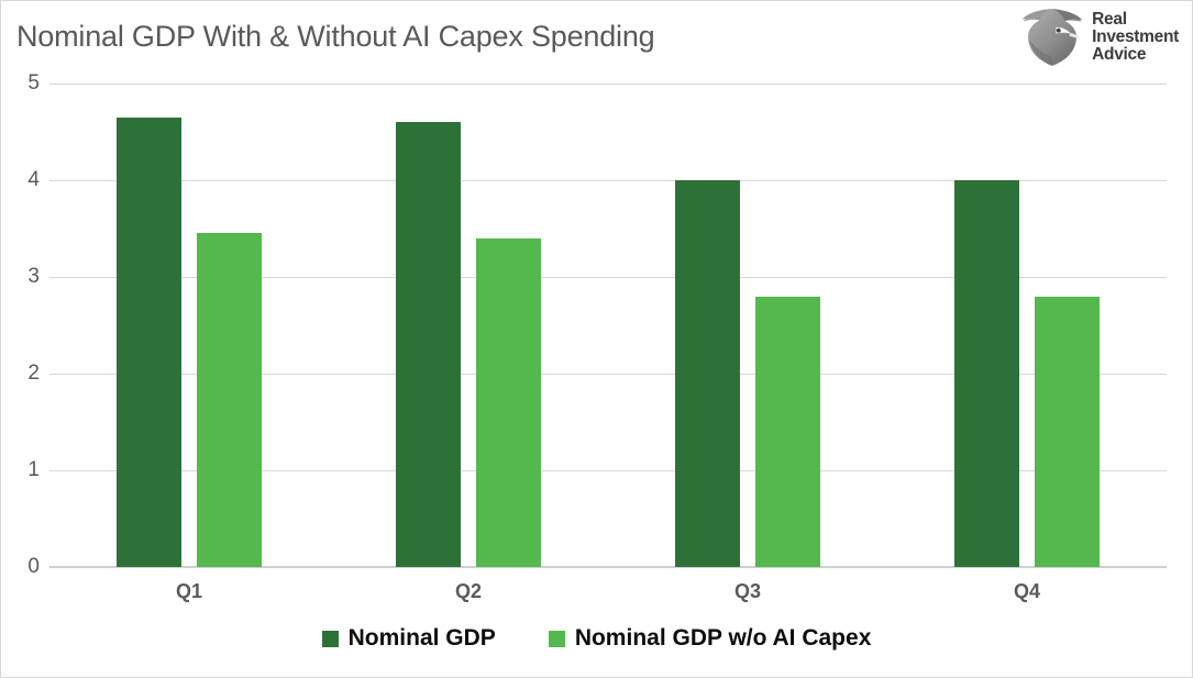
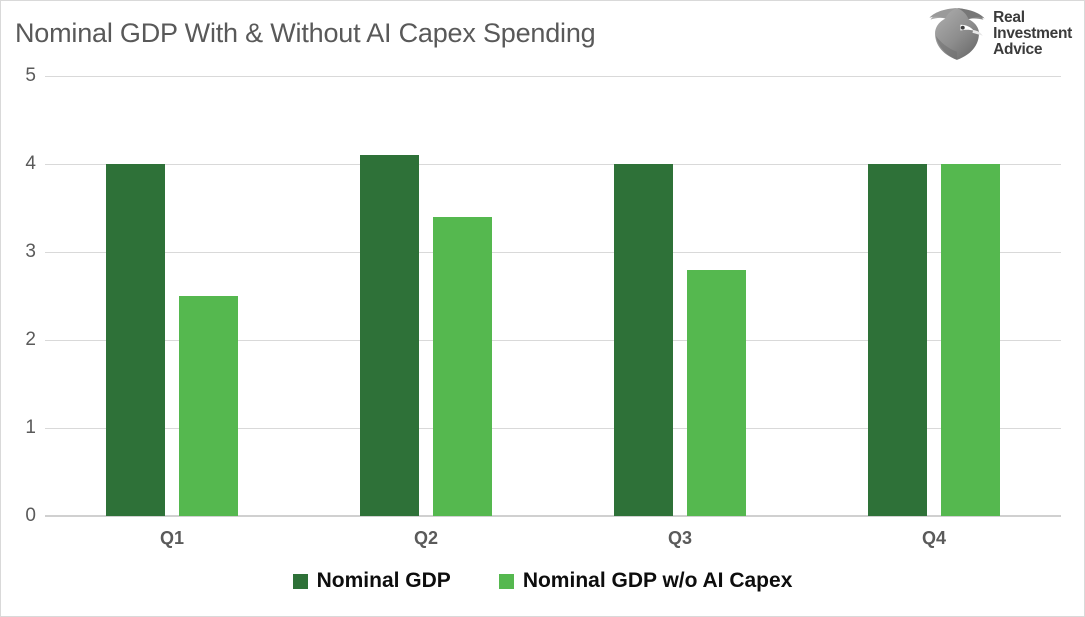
Nominal GDP/Q1: 4.7 -> 4.0
Nominal GDP w/o AI Capex/Q1: 3.5 -> 2.5
Nominal GDP/Q2: 4.6 -> 4.1
Nominal GDP w/o AI Capex/Q4: 2.8 -> 4.0
